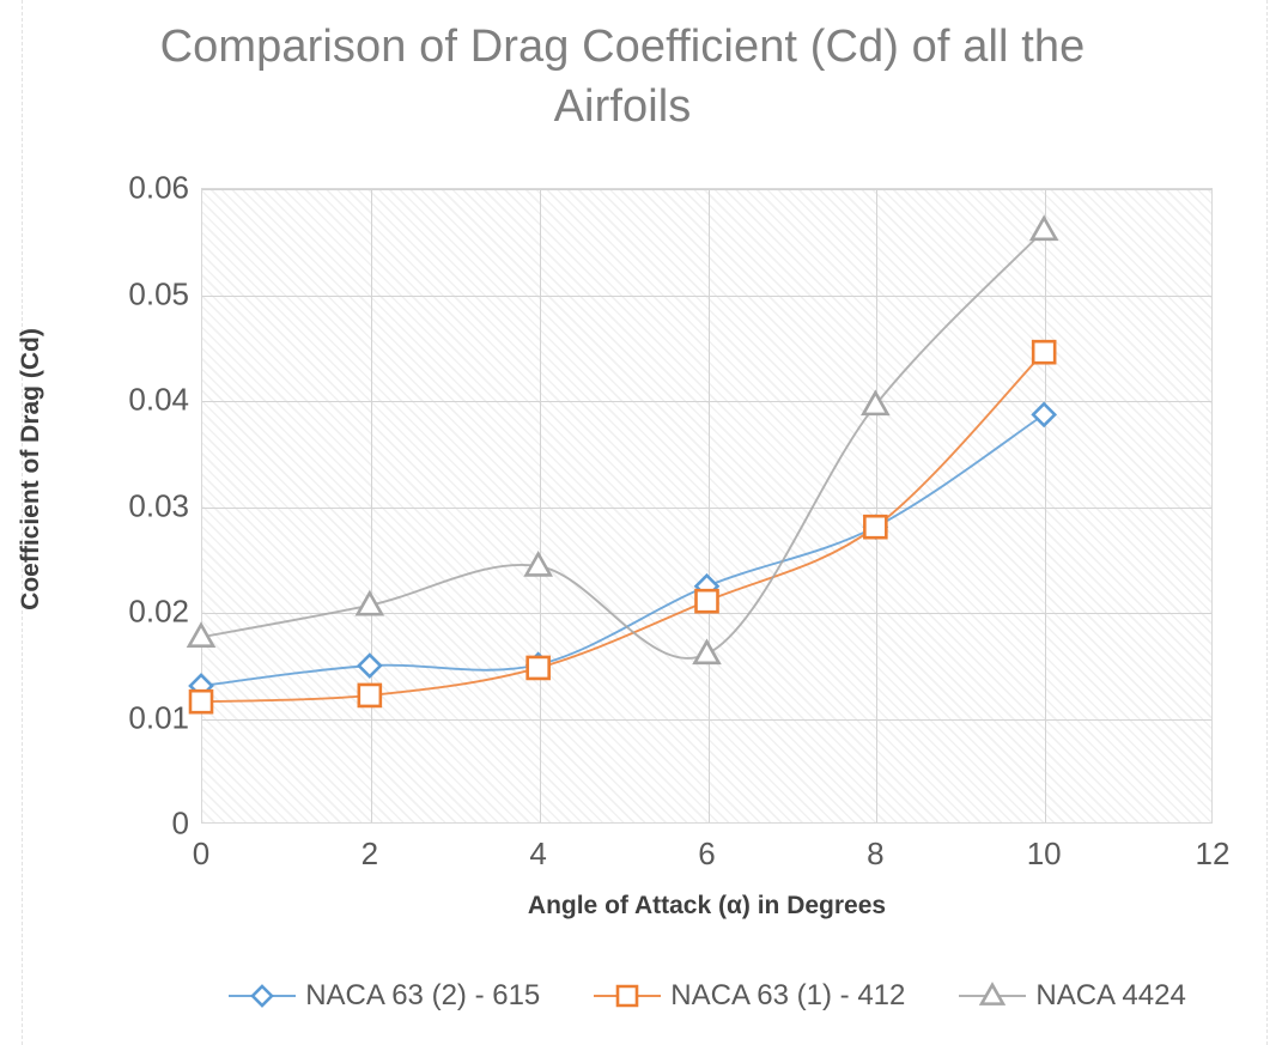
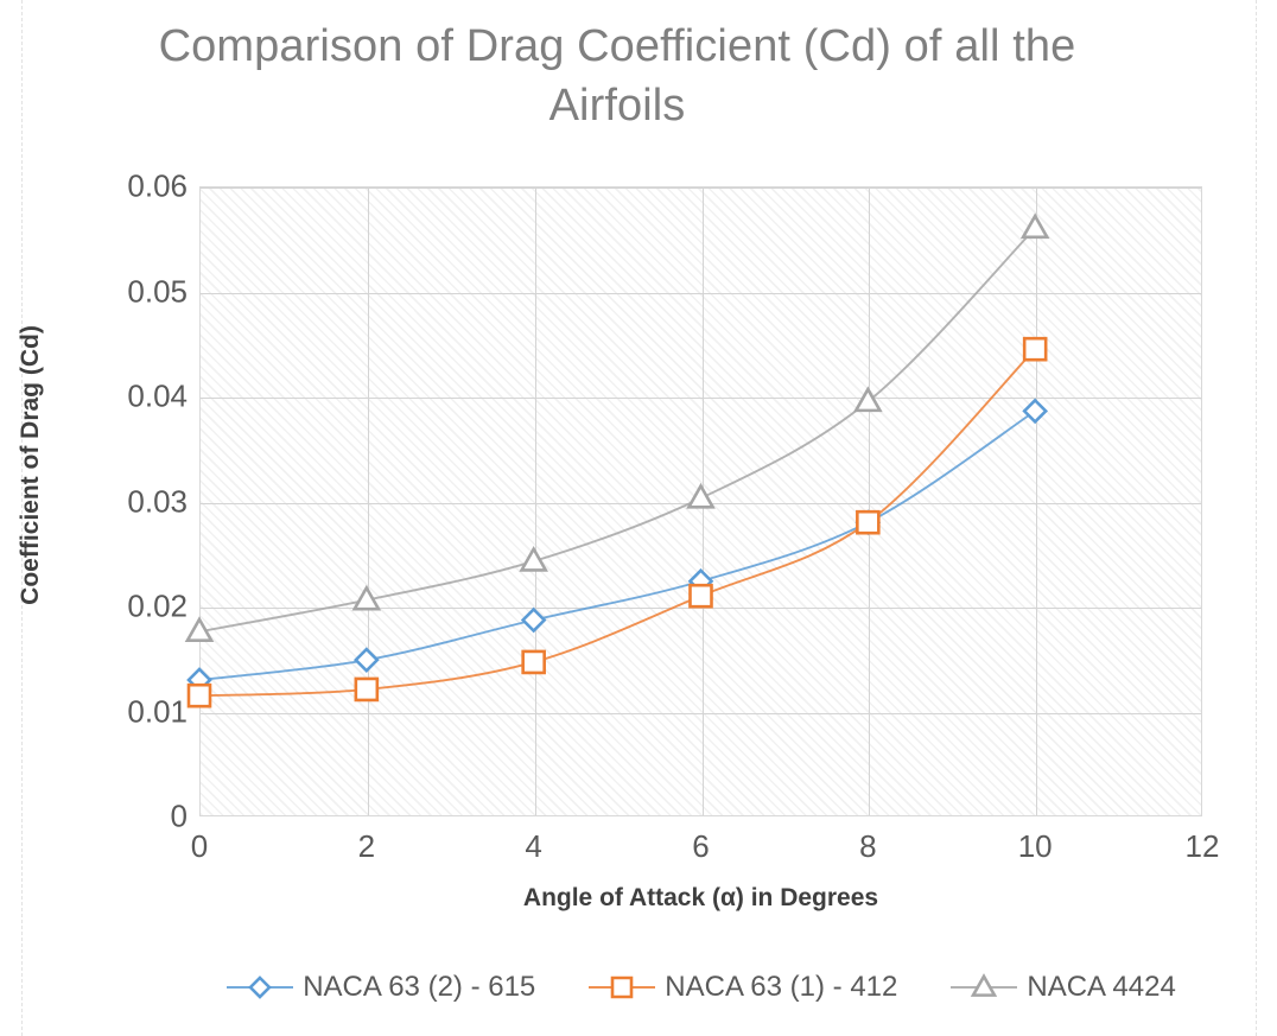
NACA 63 (2) - 615/4: 0.015 -> 0.019
NACA 4424/6: 0.016 -> 0.030
